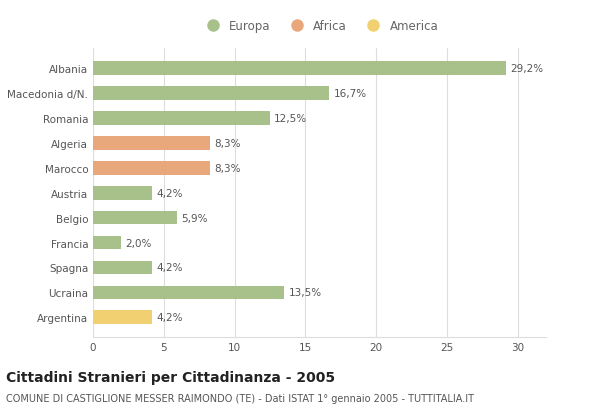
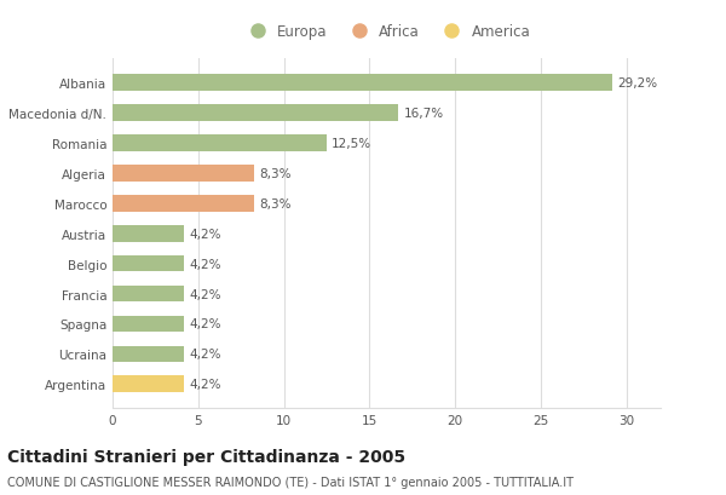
Belgio: 5,9% -> 4,2%
Francia: 2,0% -> 4,2%
Ucraina: 13,5% -> 4,2%
